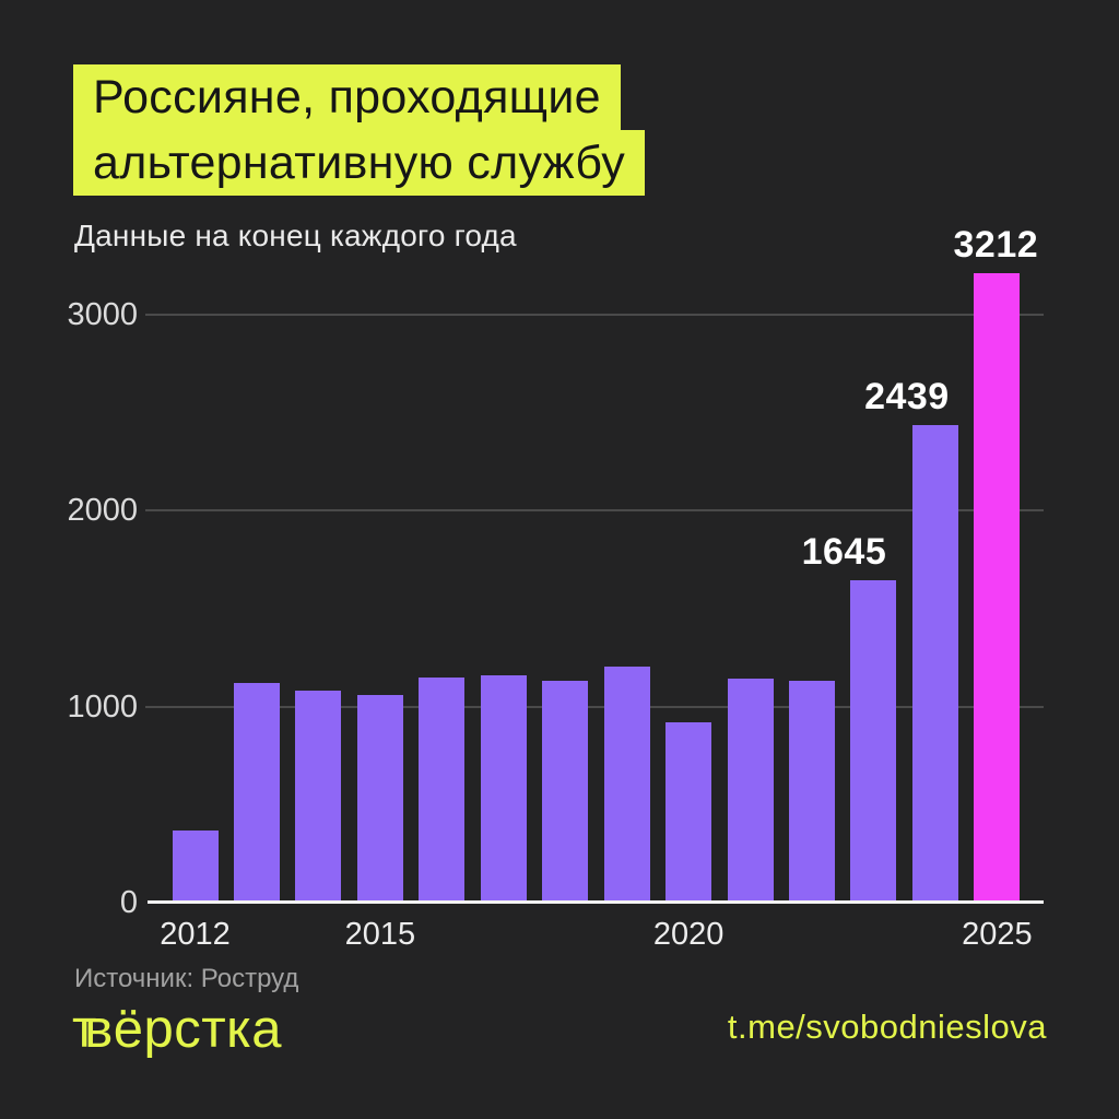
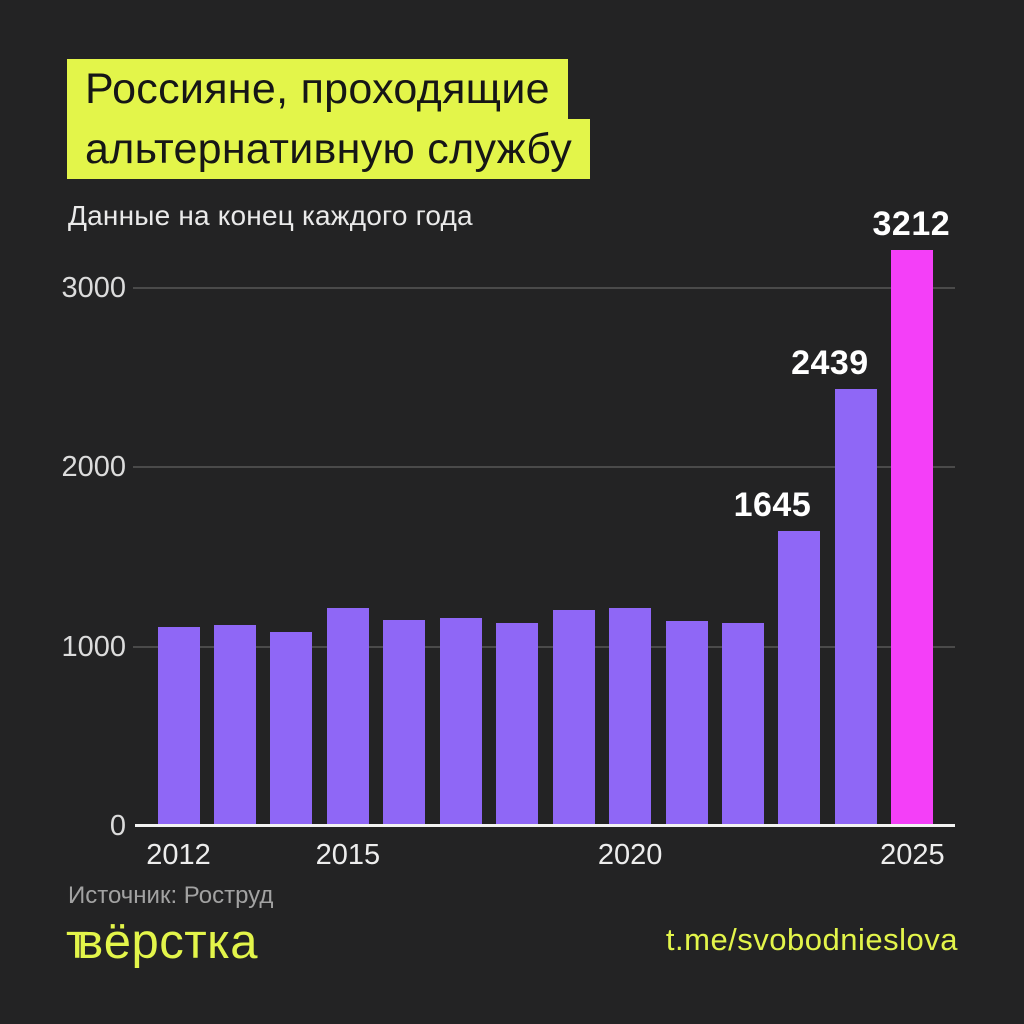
2012: 370 -> 1110
2015: 1060 -> 1220
2020: 920 -> 1220
